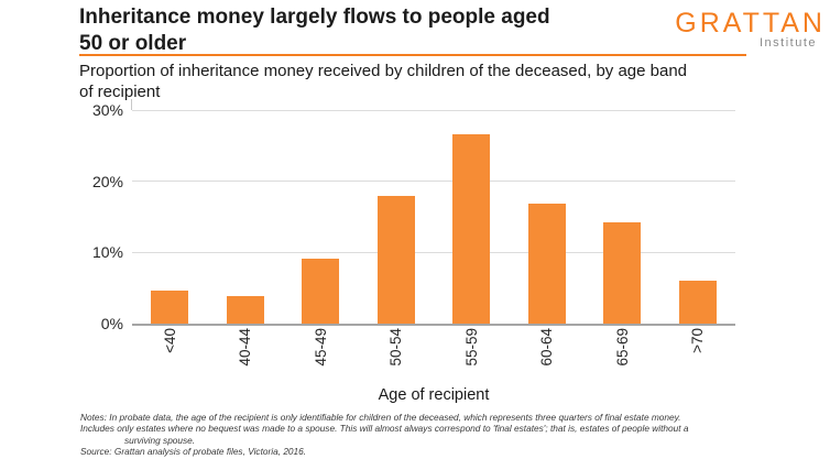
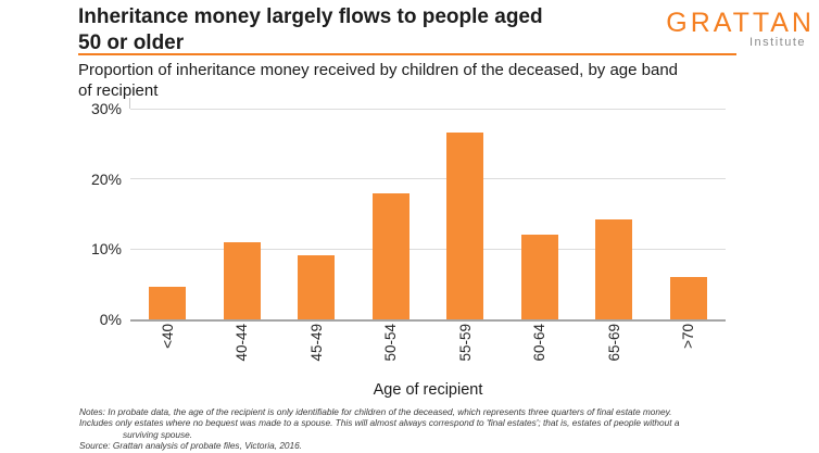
40-44: 4% -> 11%
60-64: 17% -> 12%
